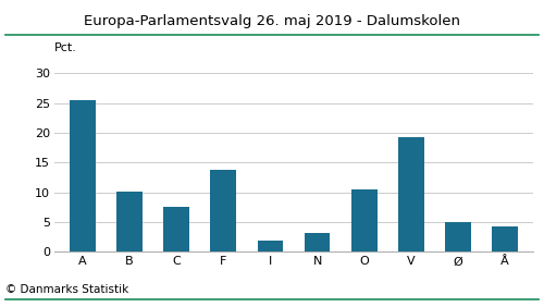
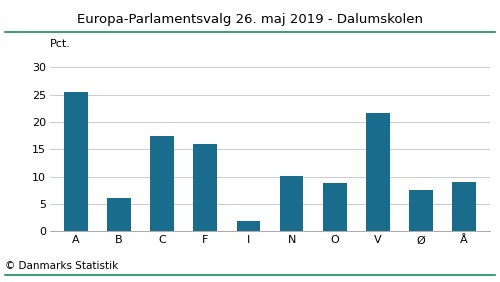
B: 10.1 -> 6.0
C: 7.5 -> 17.4
F: 13.8 -> 16.0
N: 3.2 -> 10.2
O: 10.5 -> 8.8
V: 19.2 -> 21.6
Ø: 5.0 -> 7.6
Å: 4.3 -> 9.0
